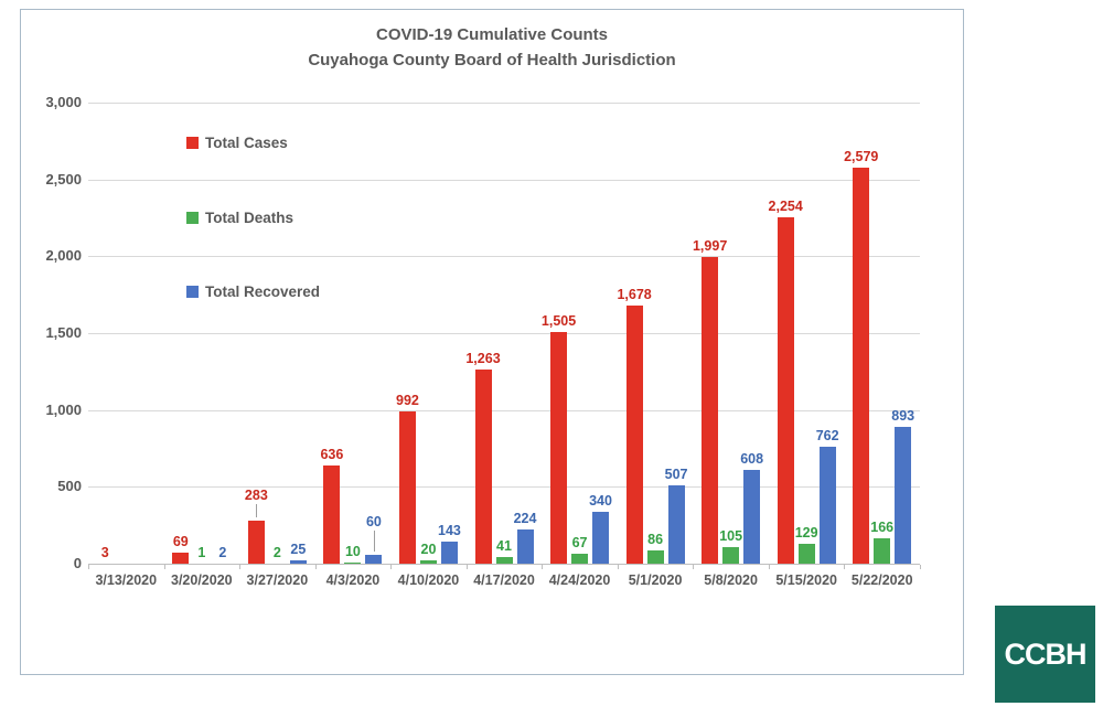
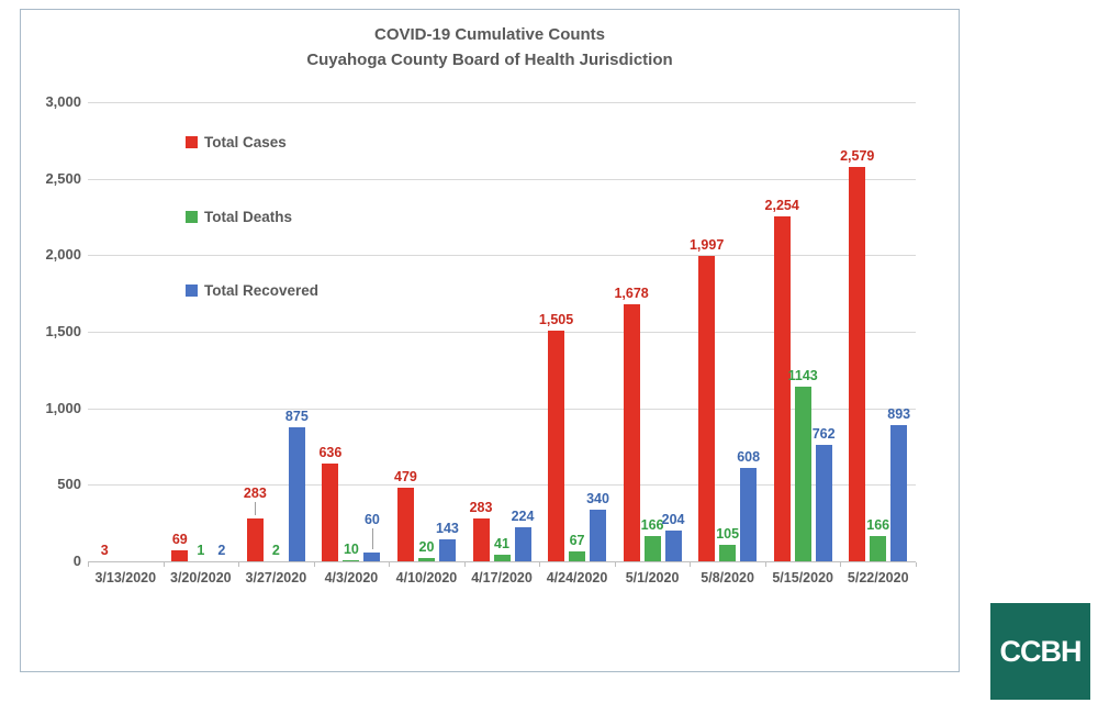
Total Recovered/3/27/2020: 25 -> 875
Total Cases/4/10/2020: 992 -> 479
Total Cases/4/17/2020: 1,263 -> 283
Total Deaths/5/1/2020: 86 -> 166
Total Recovered/5/1/2020: 507 -> 204
Total Deaths/5/15/2020: 129 -> 1143
